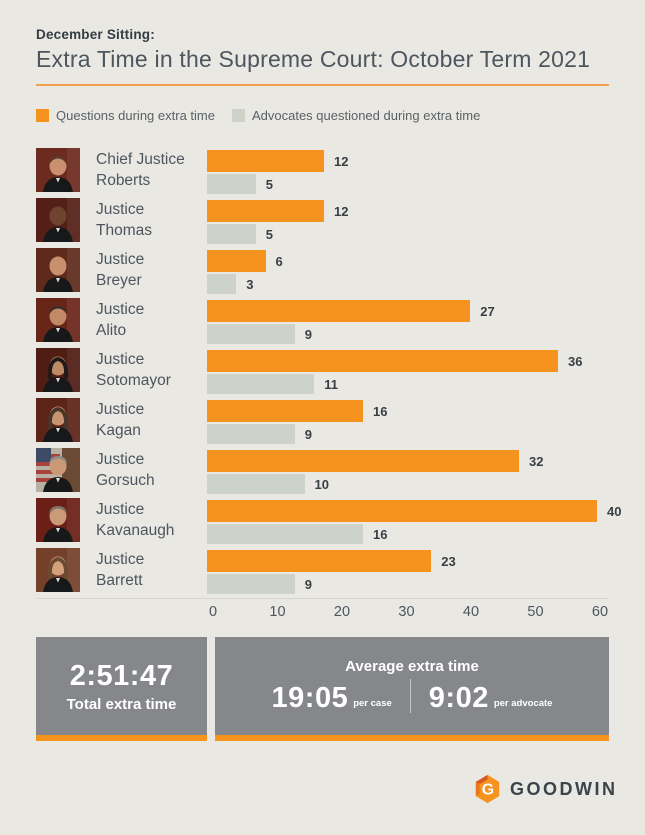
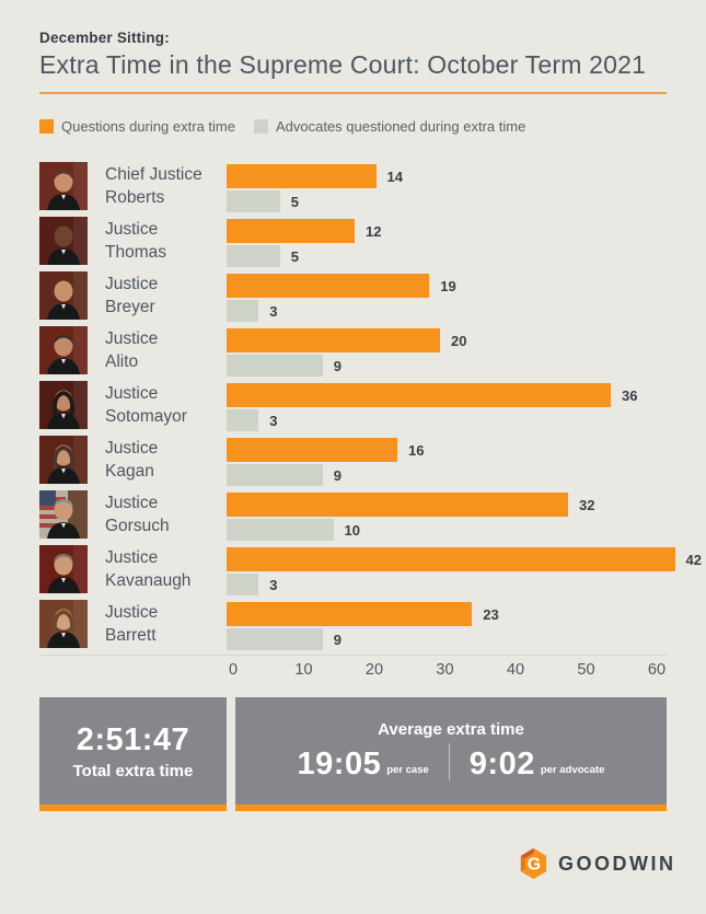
Questions during extra time/Chief Justice Roberts: 12 -> 14
Questions during extra time/Justice Breyer: 6 -> 19
Questions during extra time/Justice Alito: 27 -> 20
Advocates questioned during extra time/Justice Sotomayor: 11 -> 3
Questions during extra time/Justice Kavanaugh: 40 -> 42
Advocates questioned during extra time/Justice Kavanaugh: 16 -> 3
